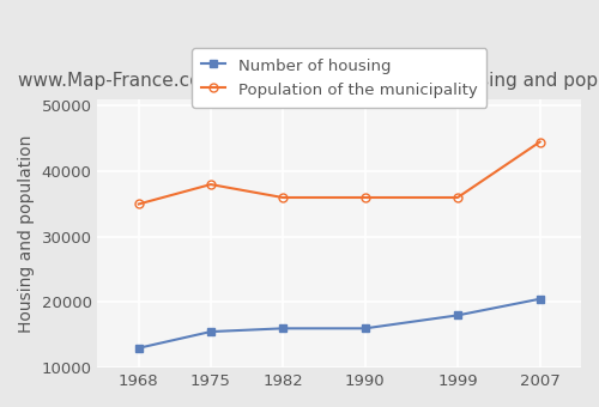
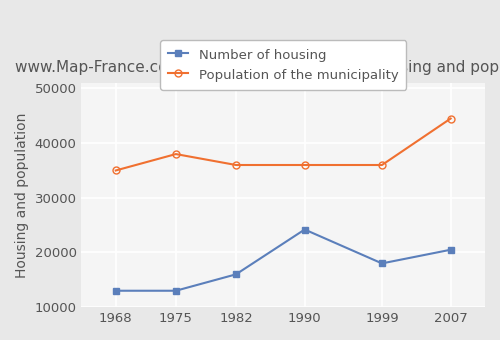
Number of housing/1975: 15500 -> 13000
Number of housing/1990: 16000 -> 24200
